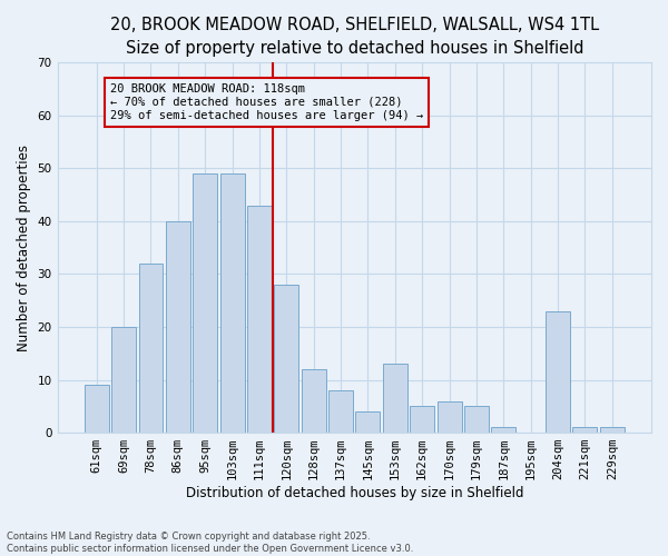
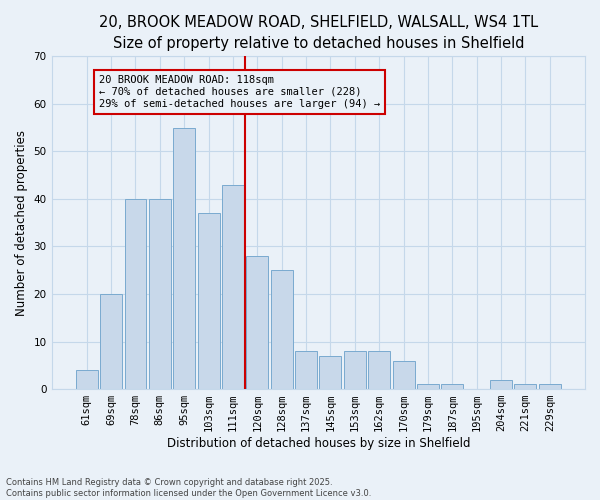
61sqm: 9 -> 4
78sqm: 32 -> 40
95sqm: 49 -> 55
103sqm: 49 -> 37
128sqm: 12 -> 25
145sqm: 4 -> 7
153sqm: 13 -> 8
162sqm: 5 -> 8
179sqm: 5 -> 1
204sqm: 23 -> 2
